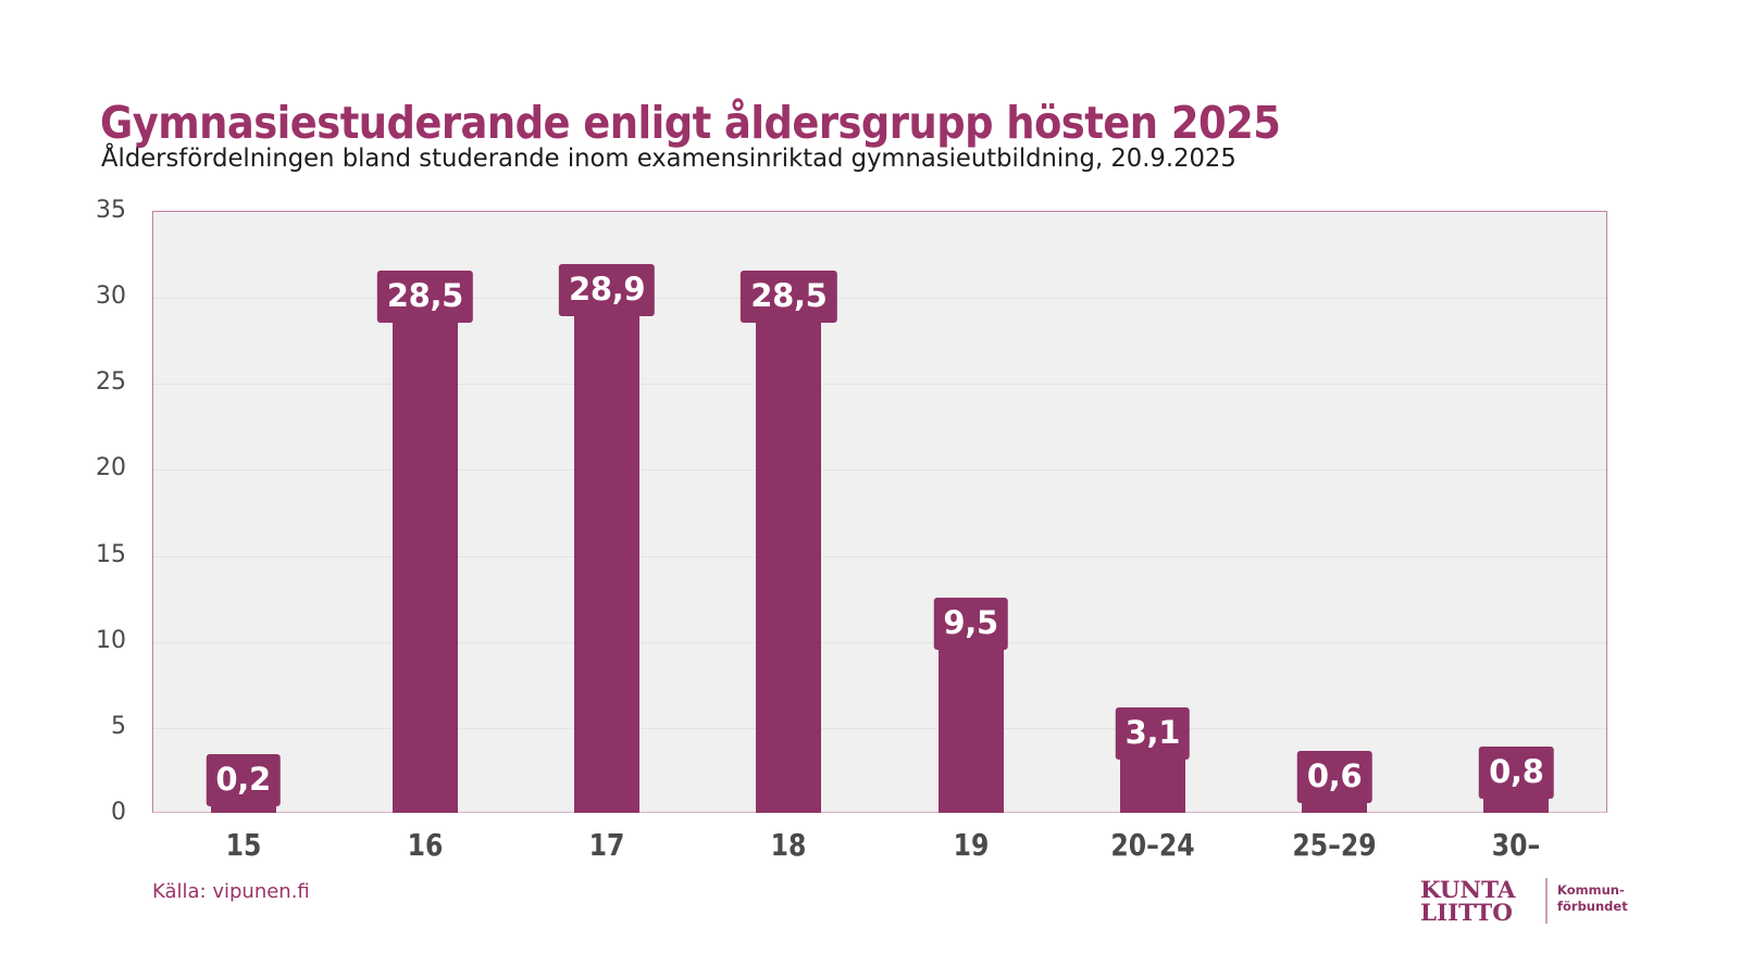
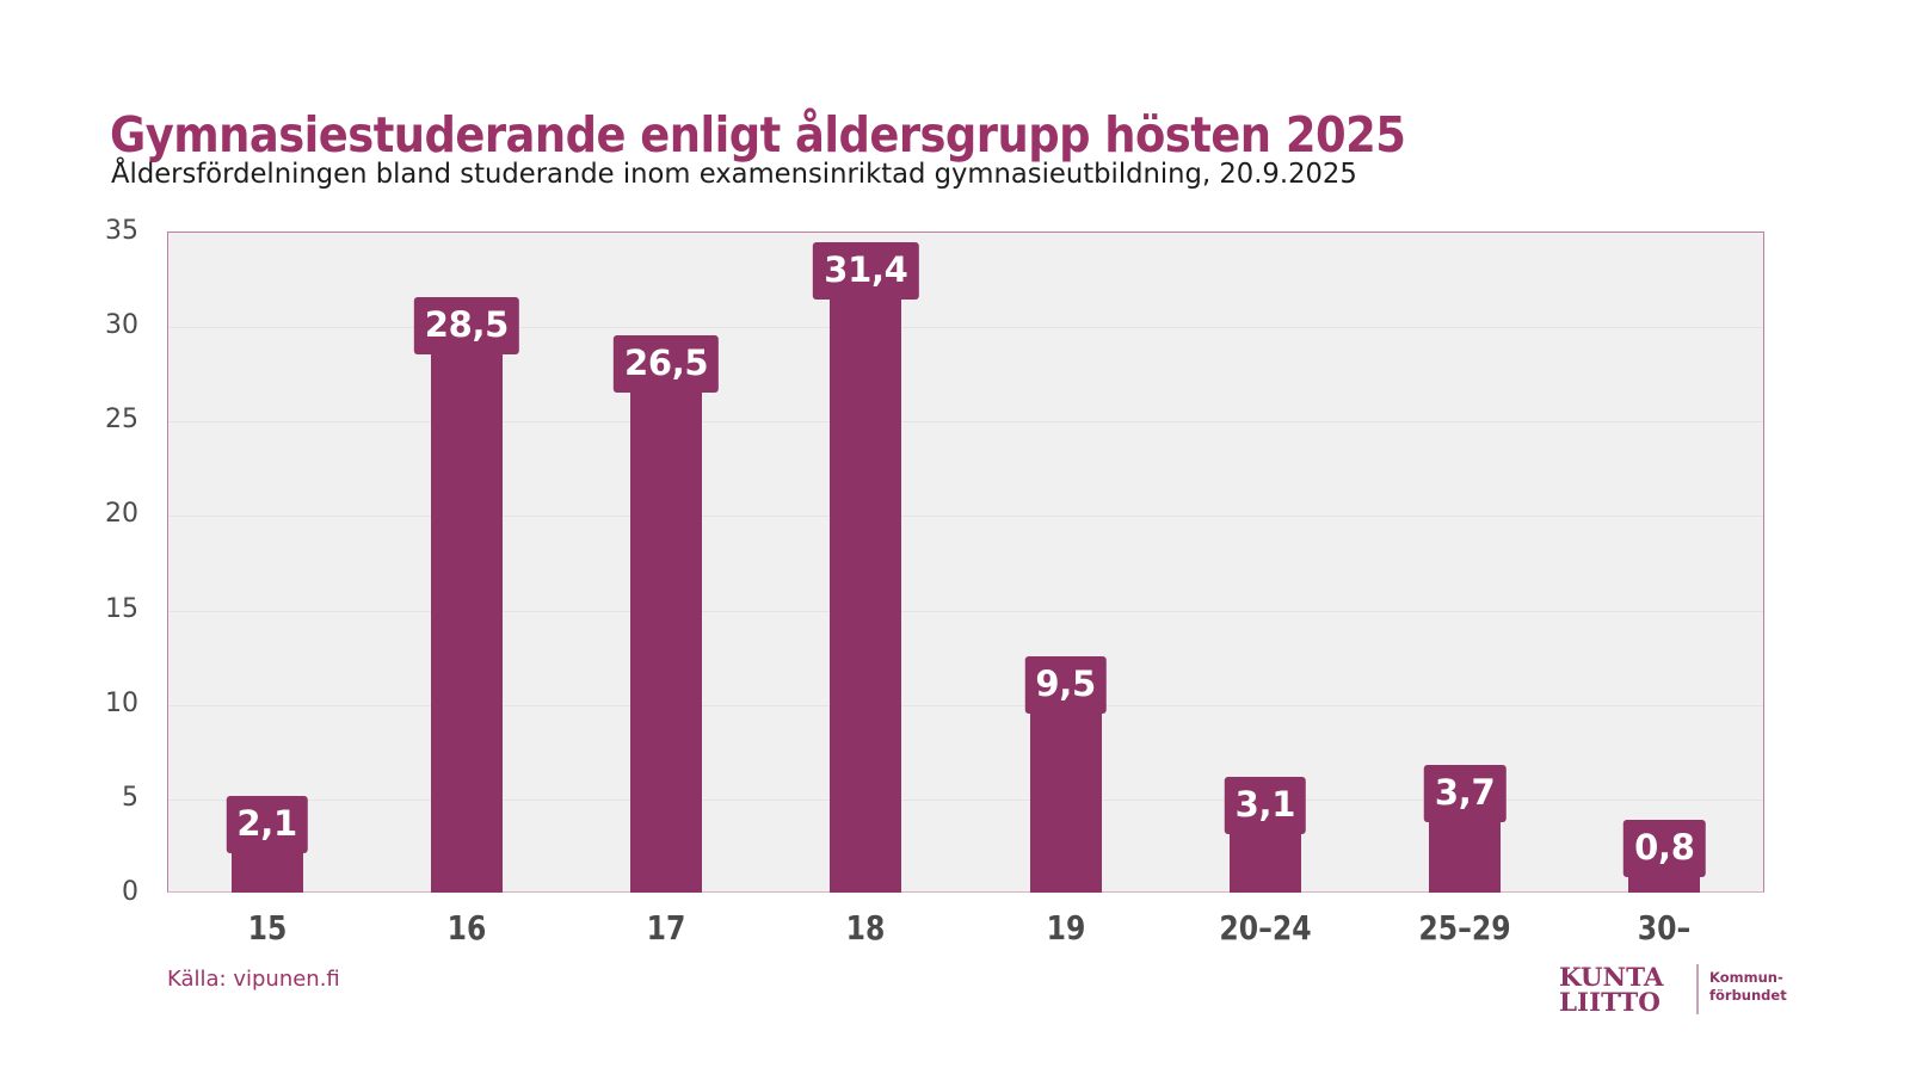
15: 0,2 -> 2,1
17: 28,9 -> 26,5
18: 28,5 -> 31,4
25–29: 0,6 -> 3,7
